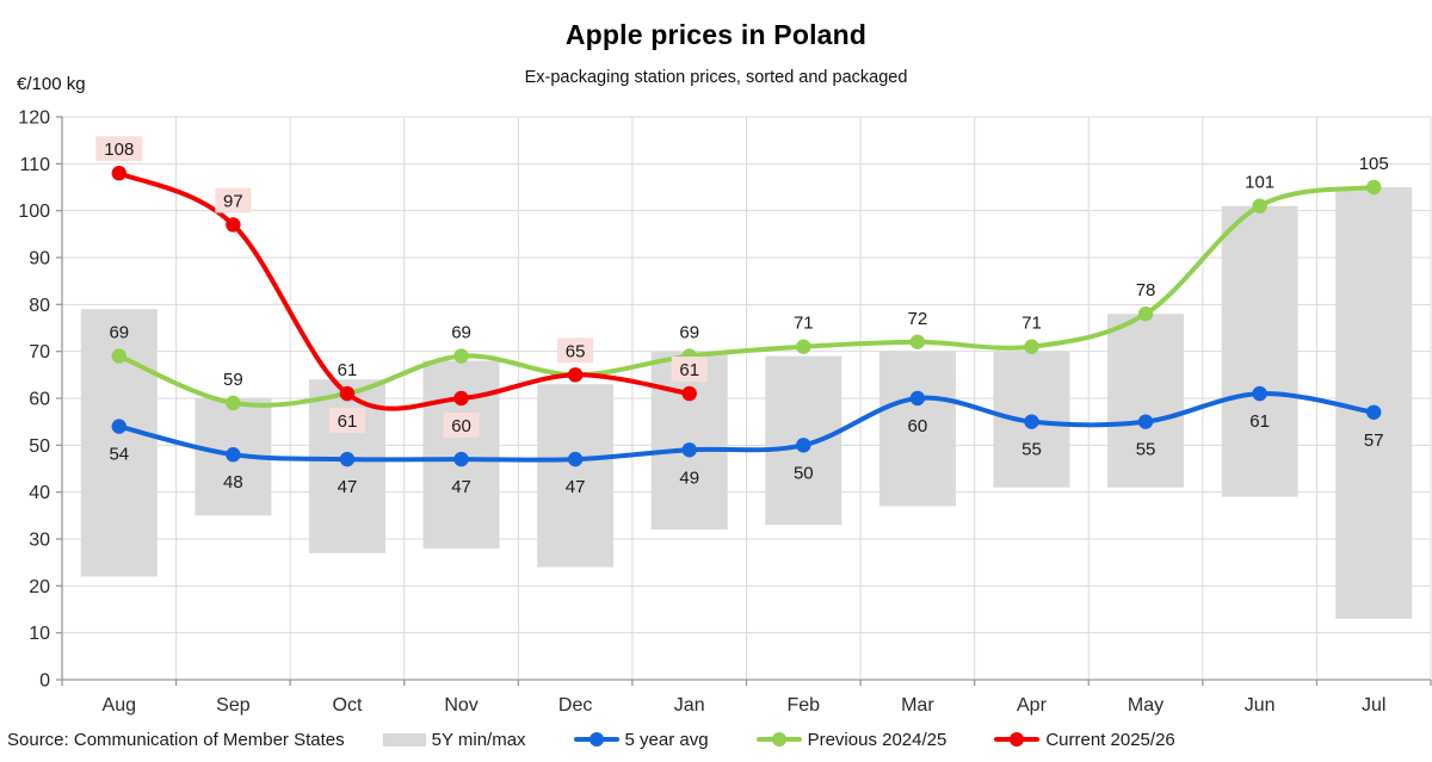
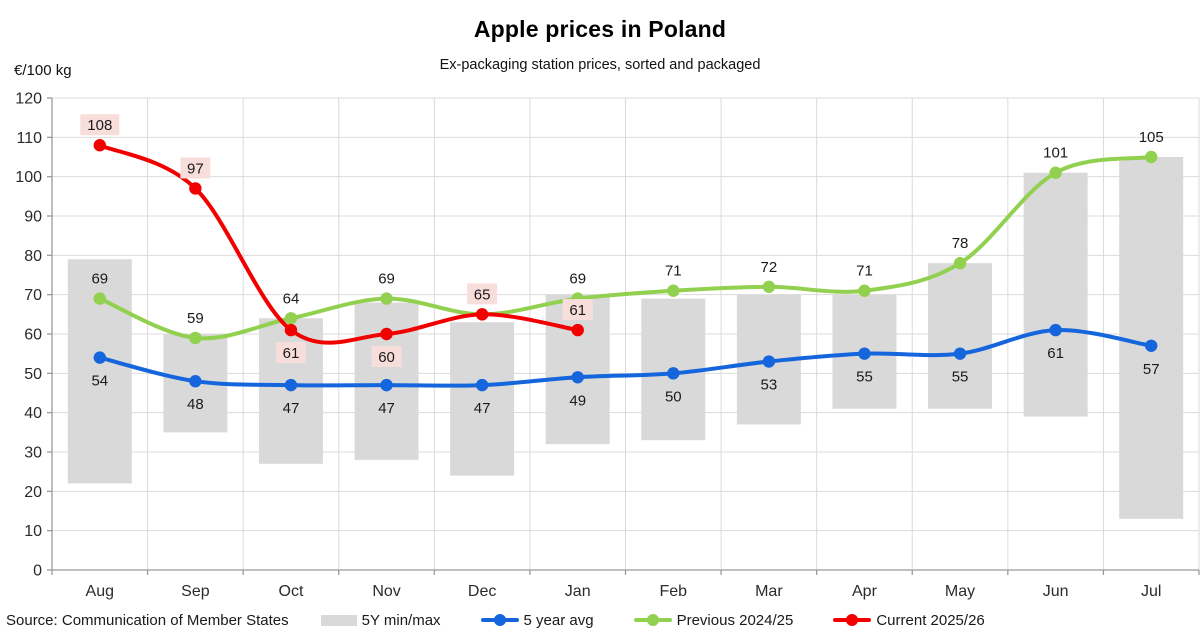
Previous 2024/25/Oct: 61 -> 64
5 year avg/Mar: 60 -> 53
